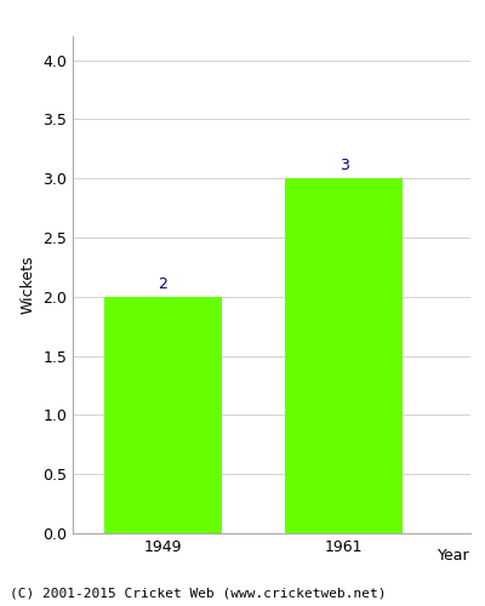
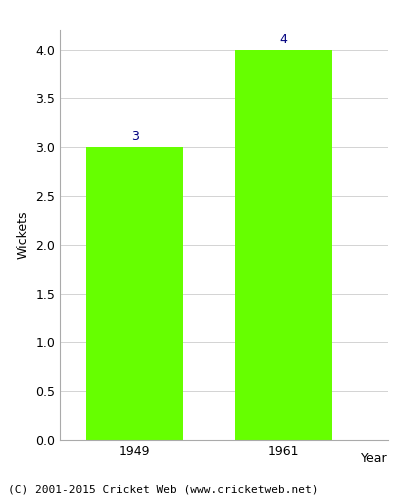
1949: 2 -> 3
1961: 3 -> 4
